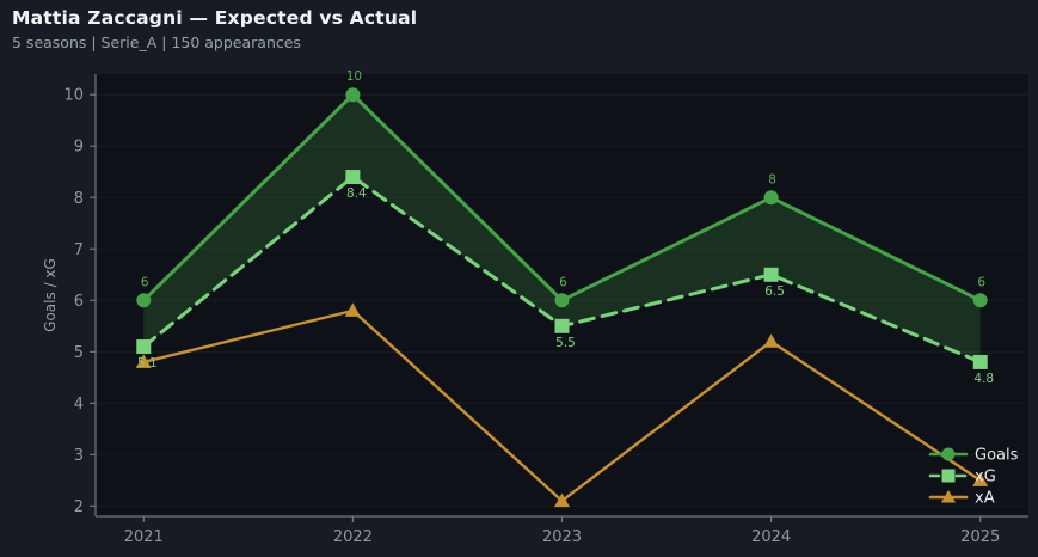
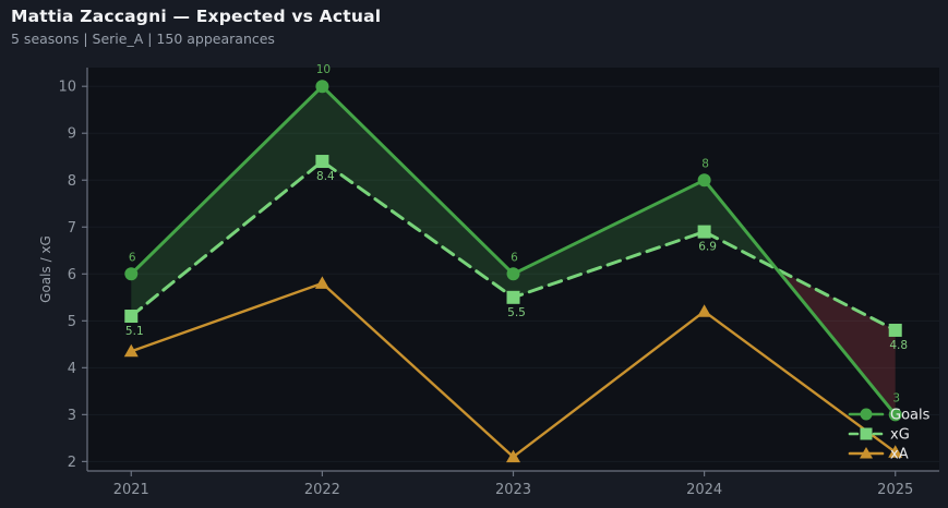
xA/2021: 4.8 -> 4.3
xG/2024: 6.5 -> 6.9
Goals/2025: 6 -> 3
xA/2025: 2.5 -> 2.2
